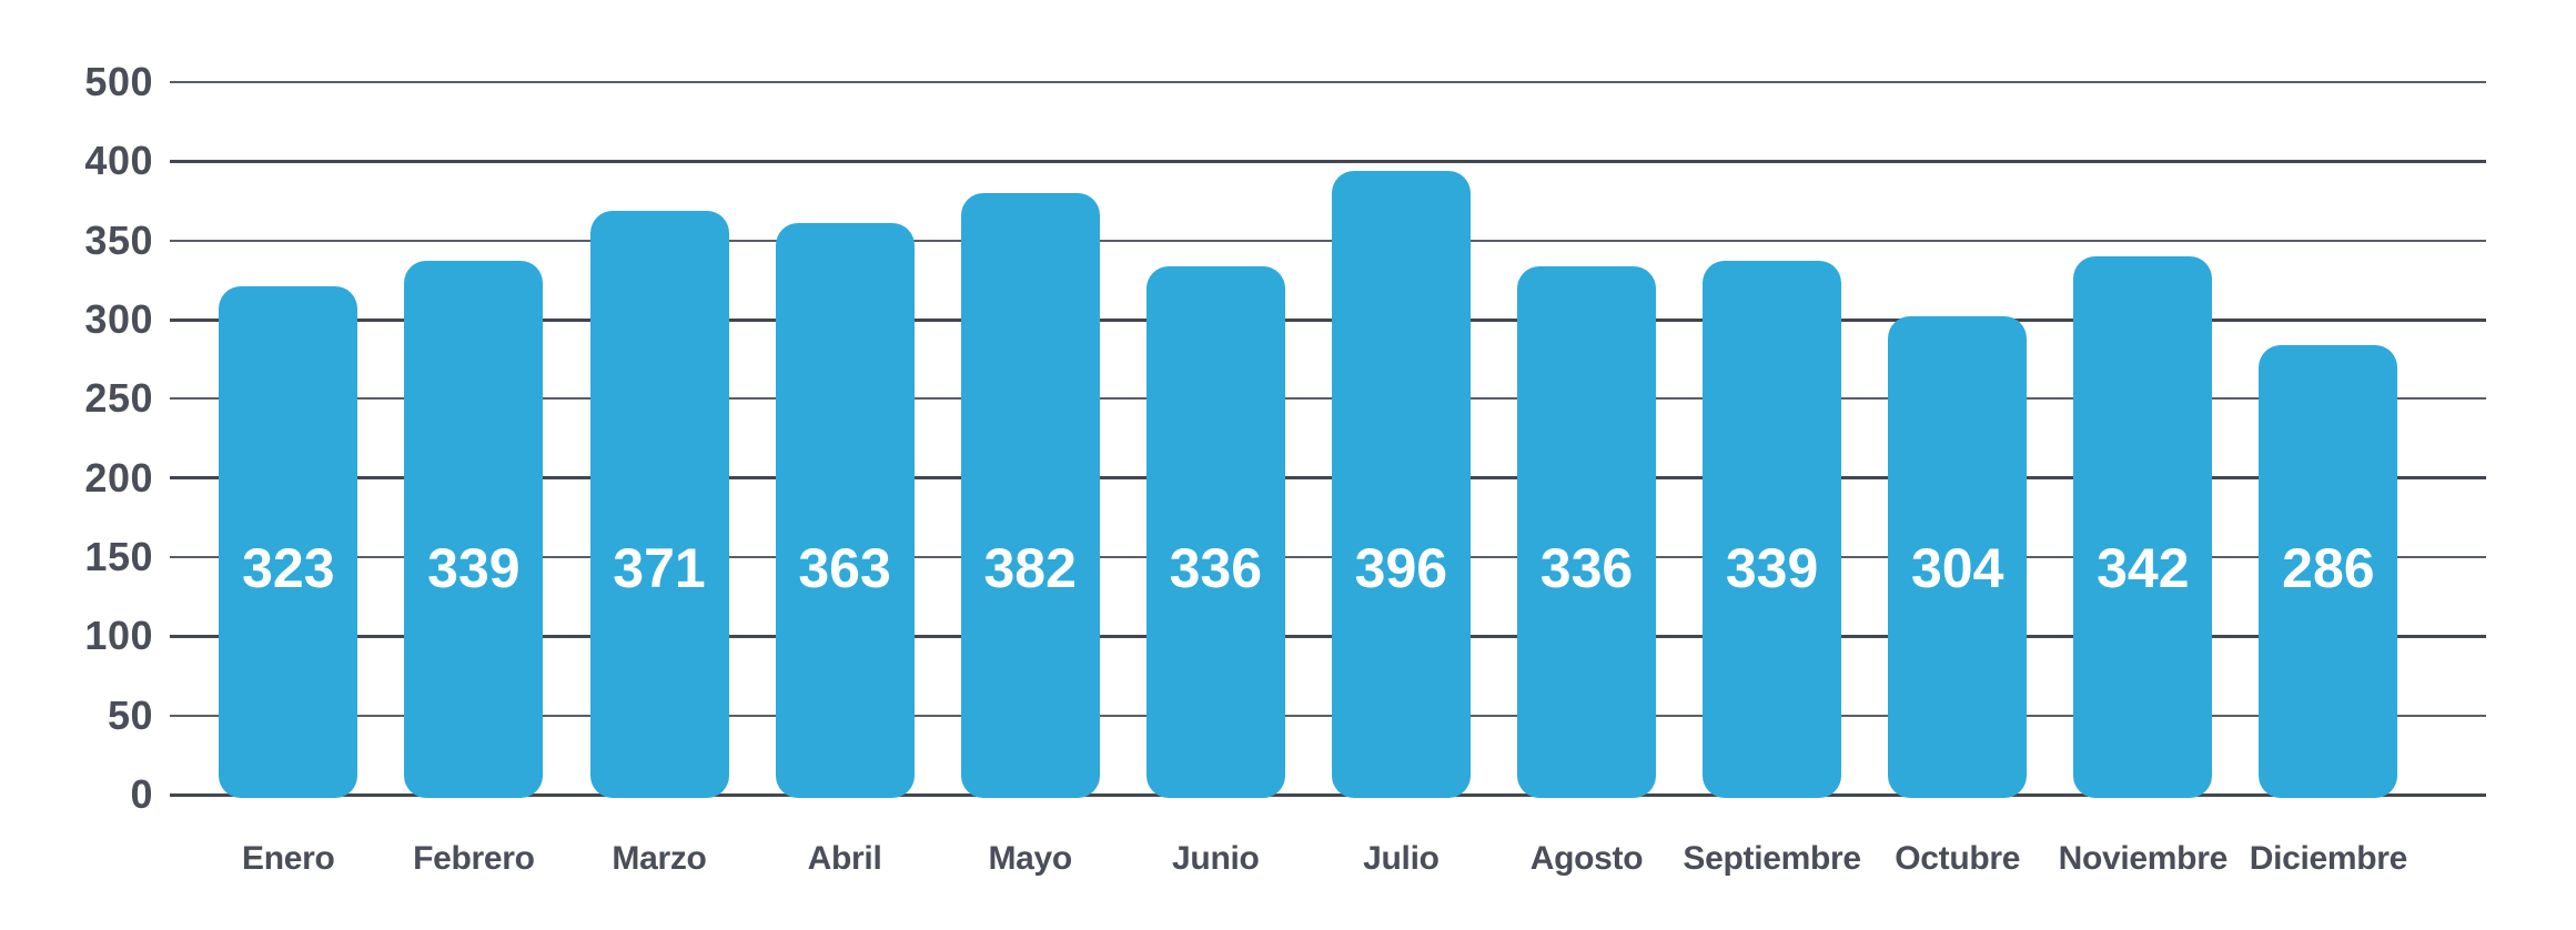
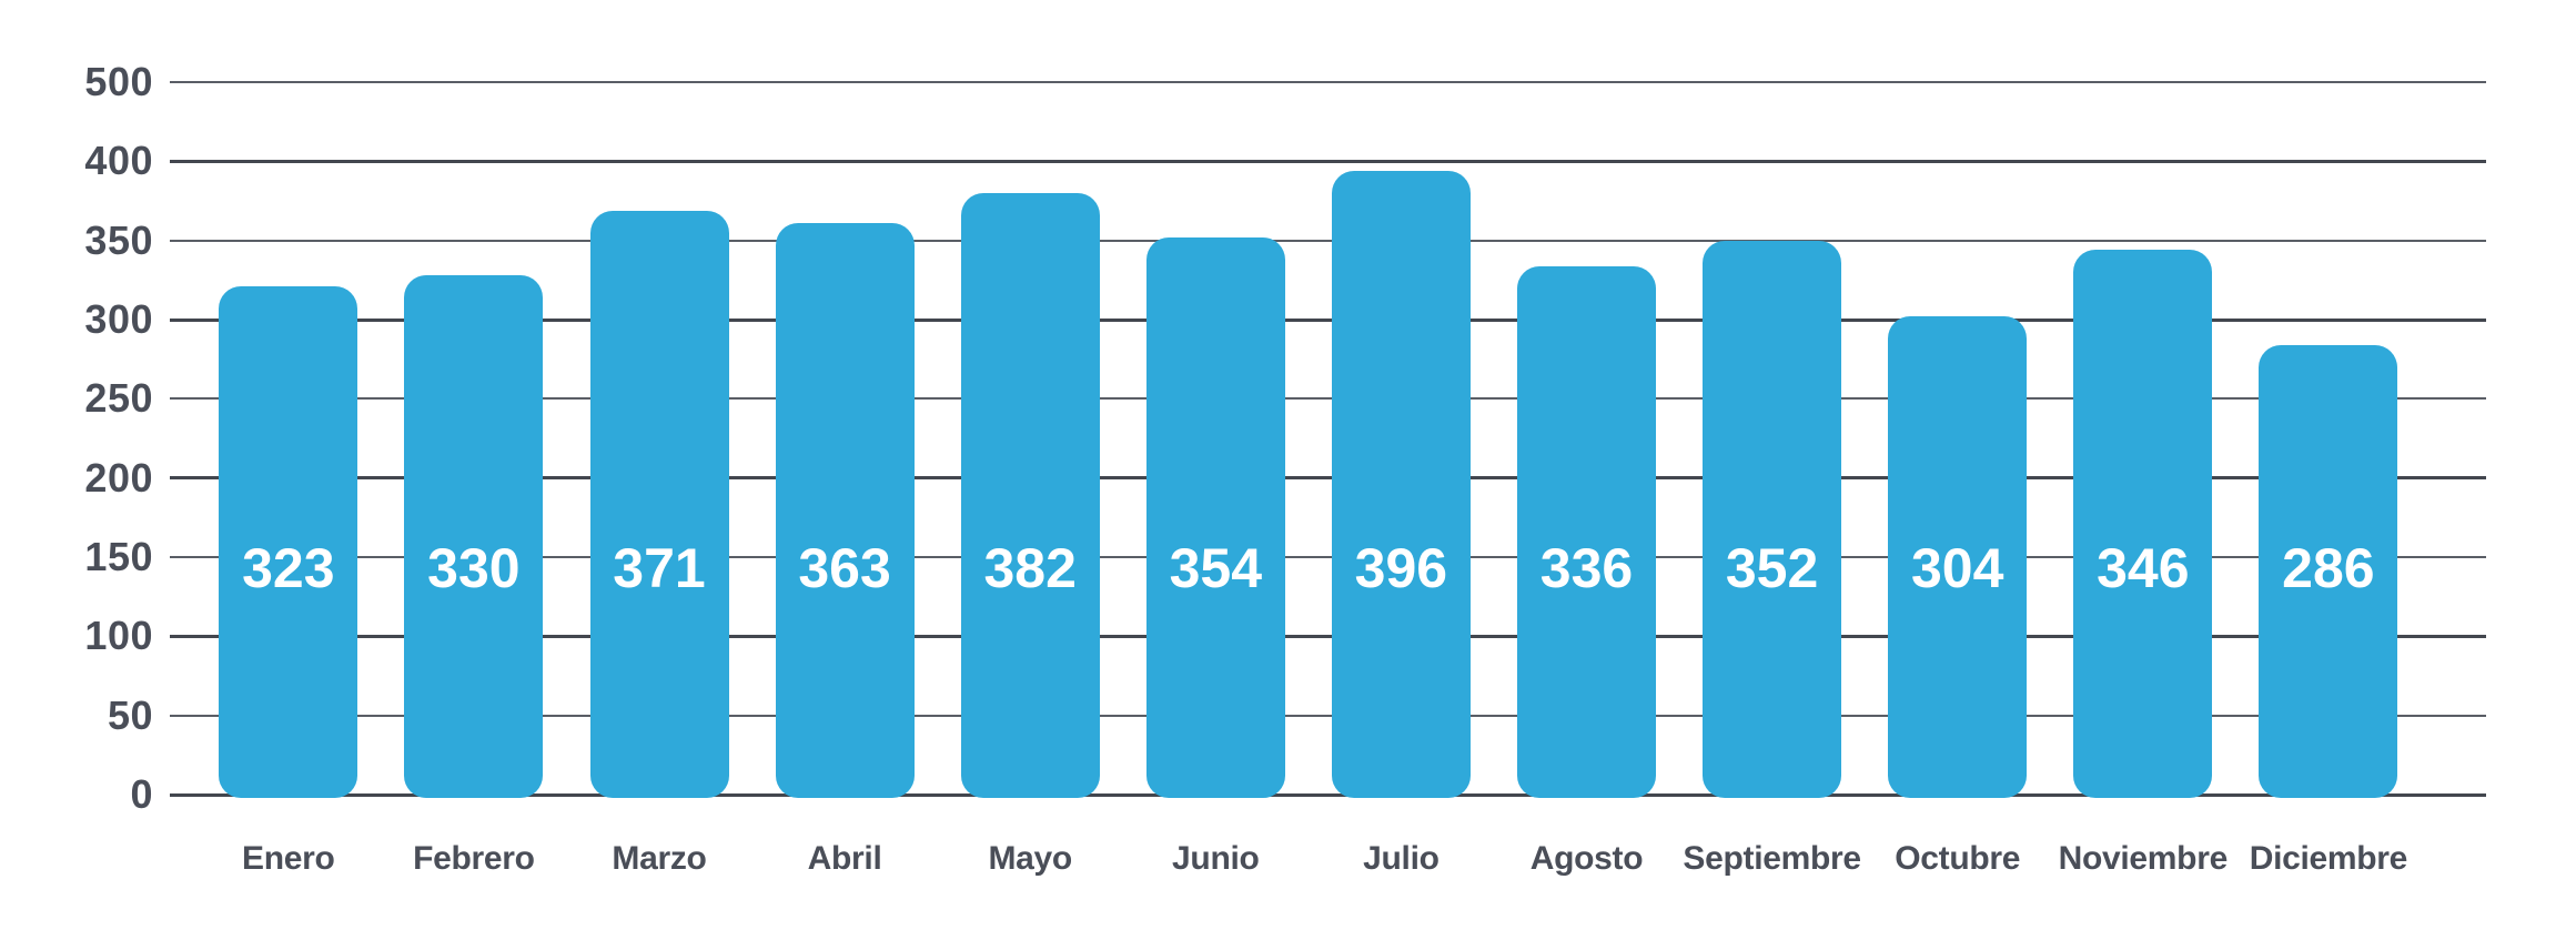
Febrero: 339 -> 330
Junio: 336 -> 354
Septiembre: 339 -> 352
Noviembre: 342 -> 346
